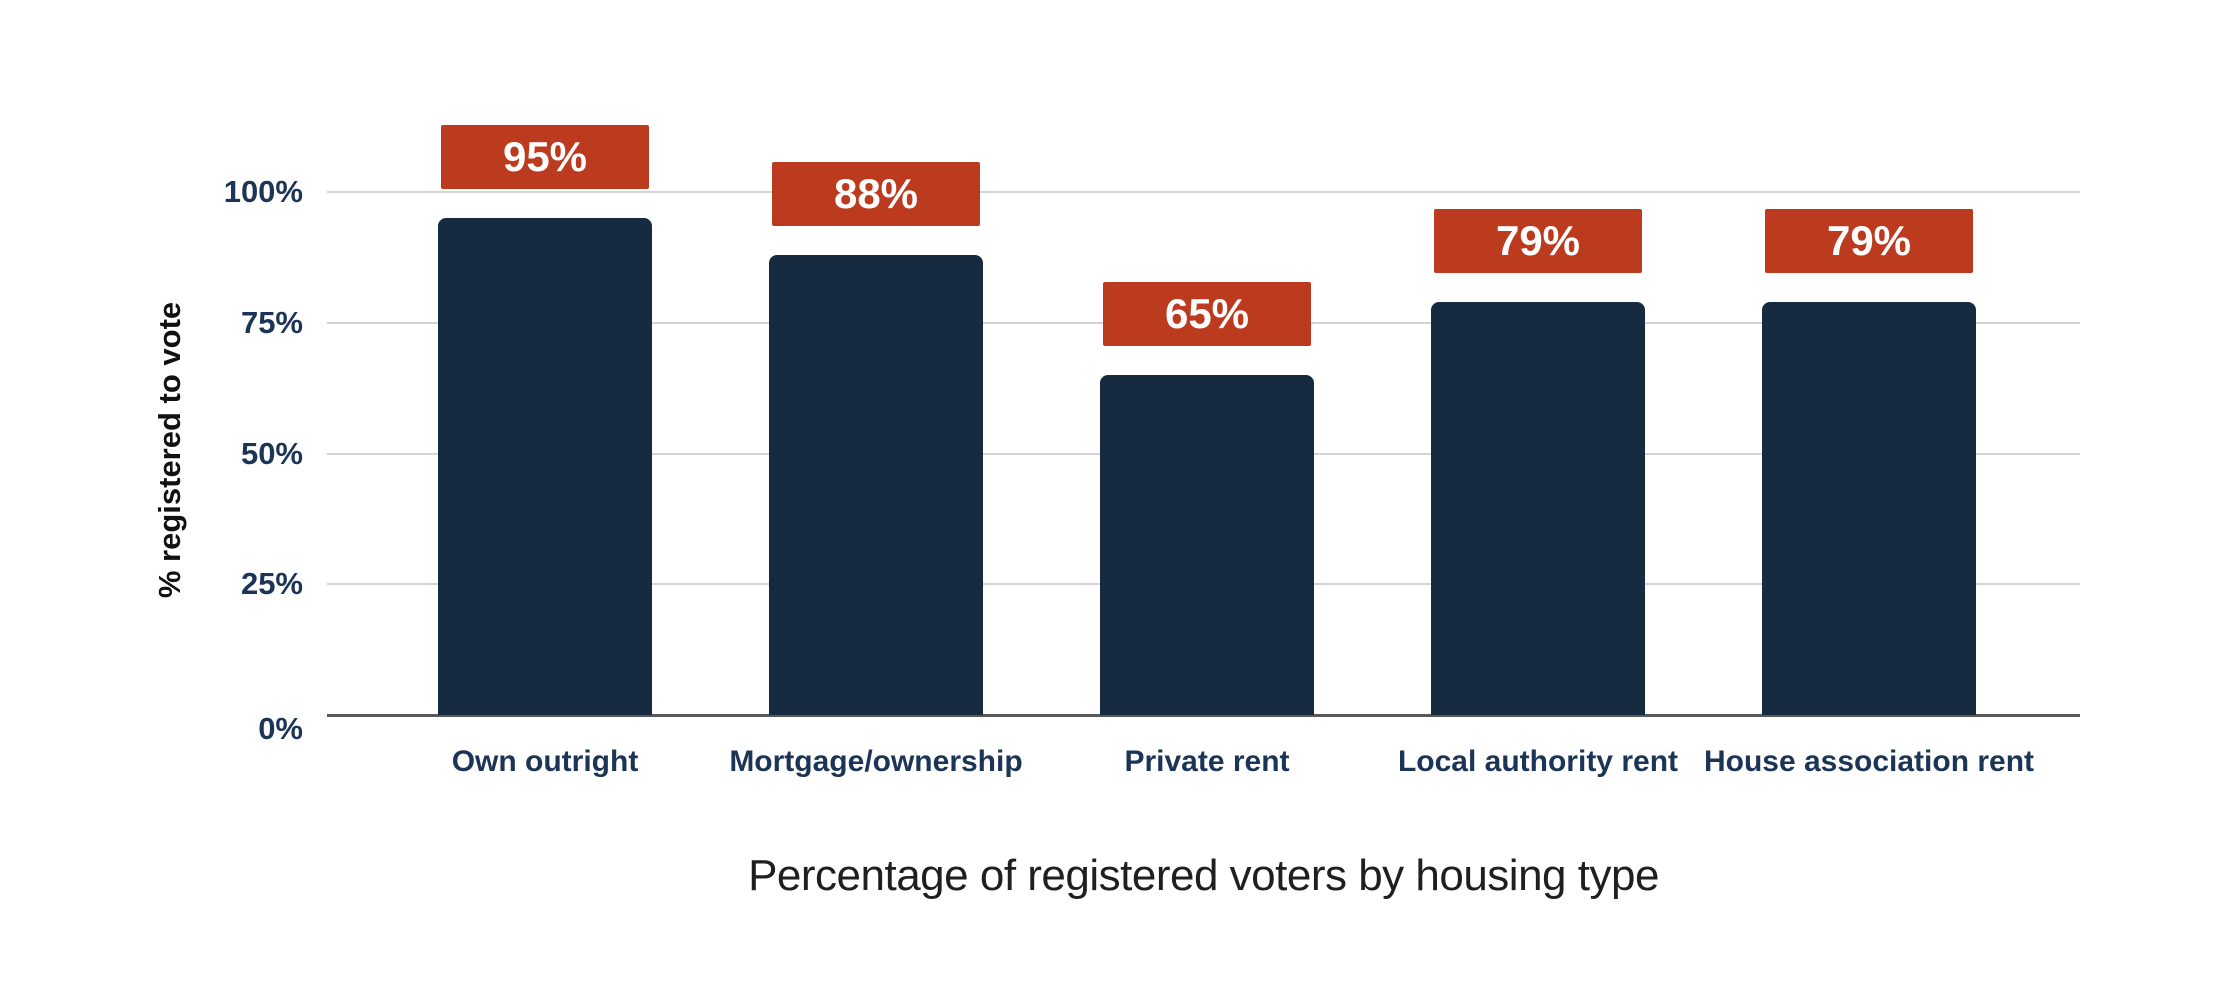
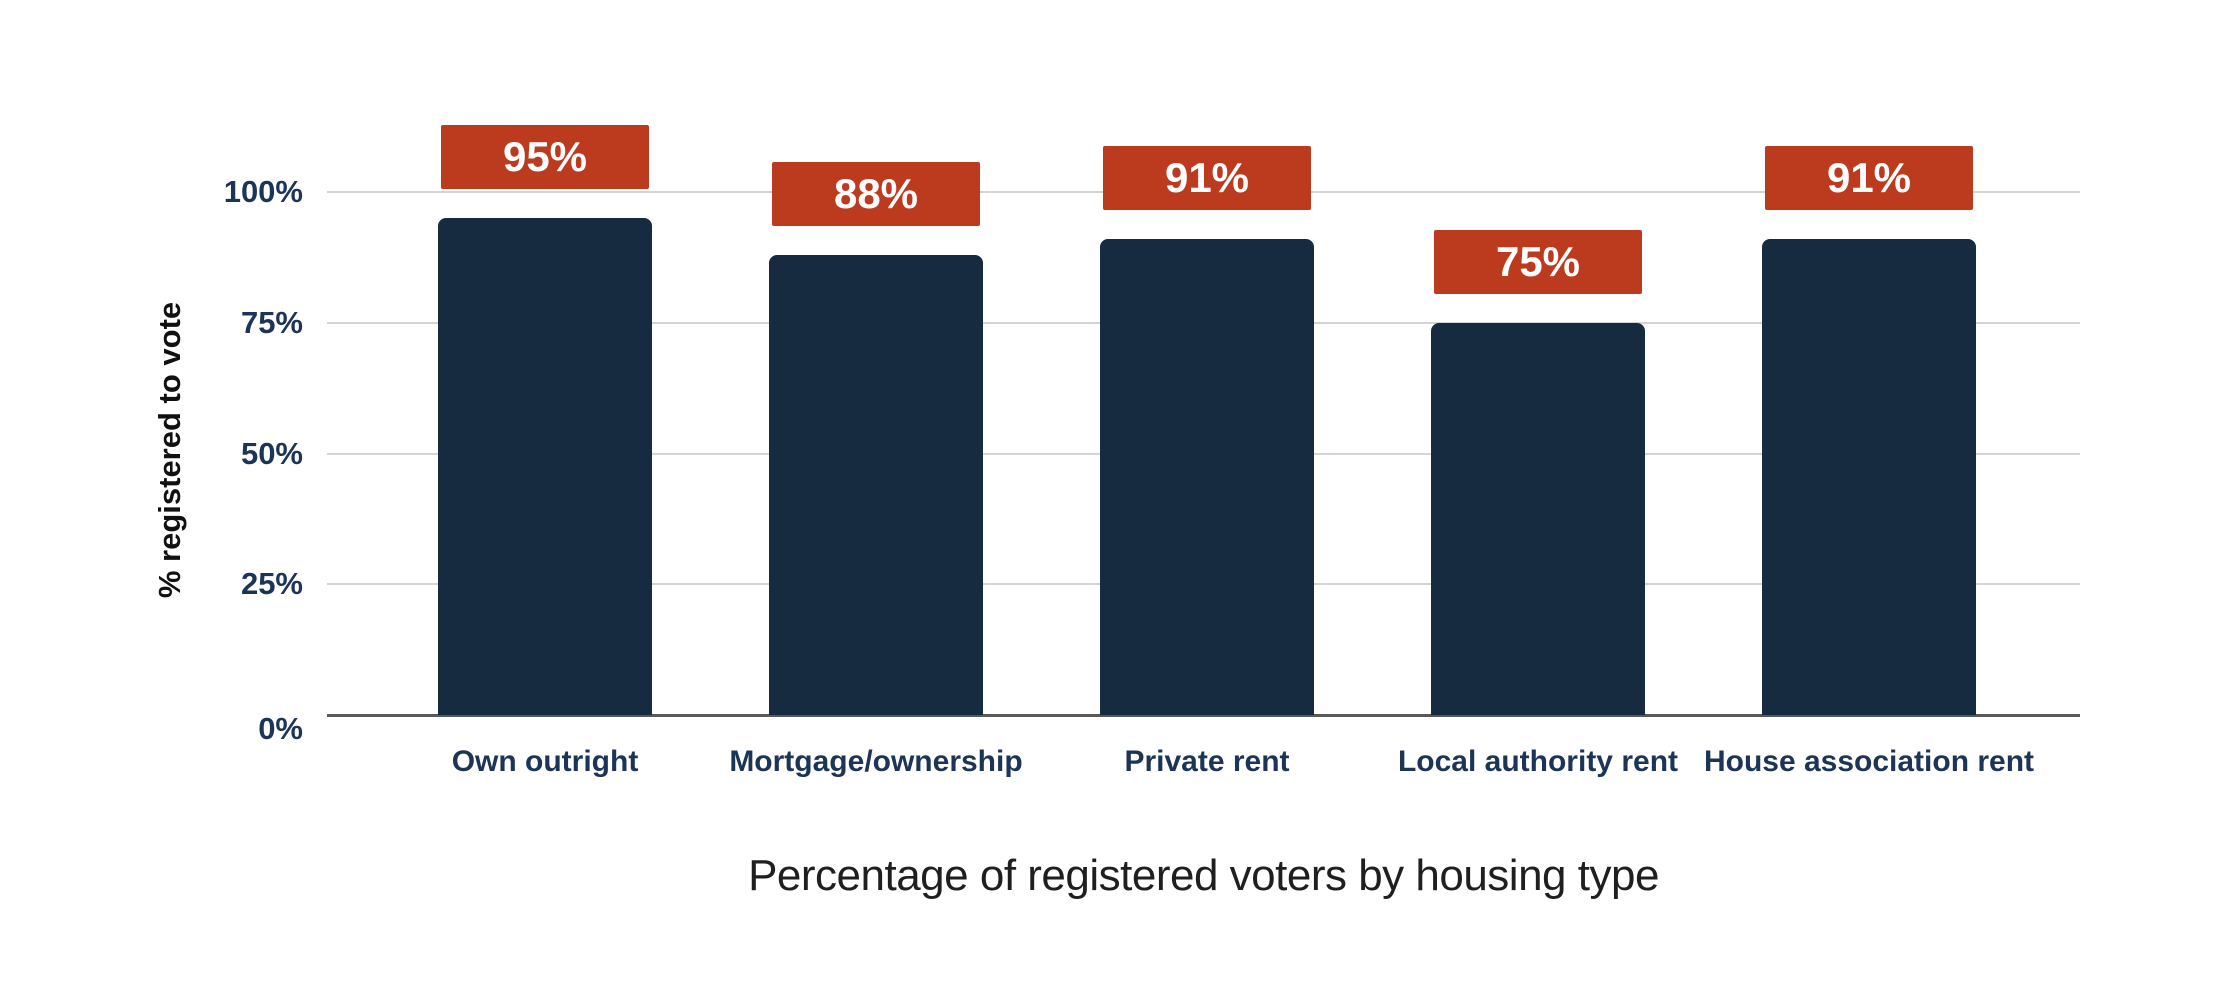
Private rent: 65% -> 91%
Local authority rent: 79% -> 75%
House association rent: 79% -> 91%
